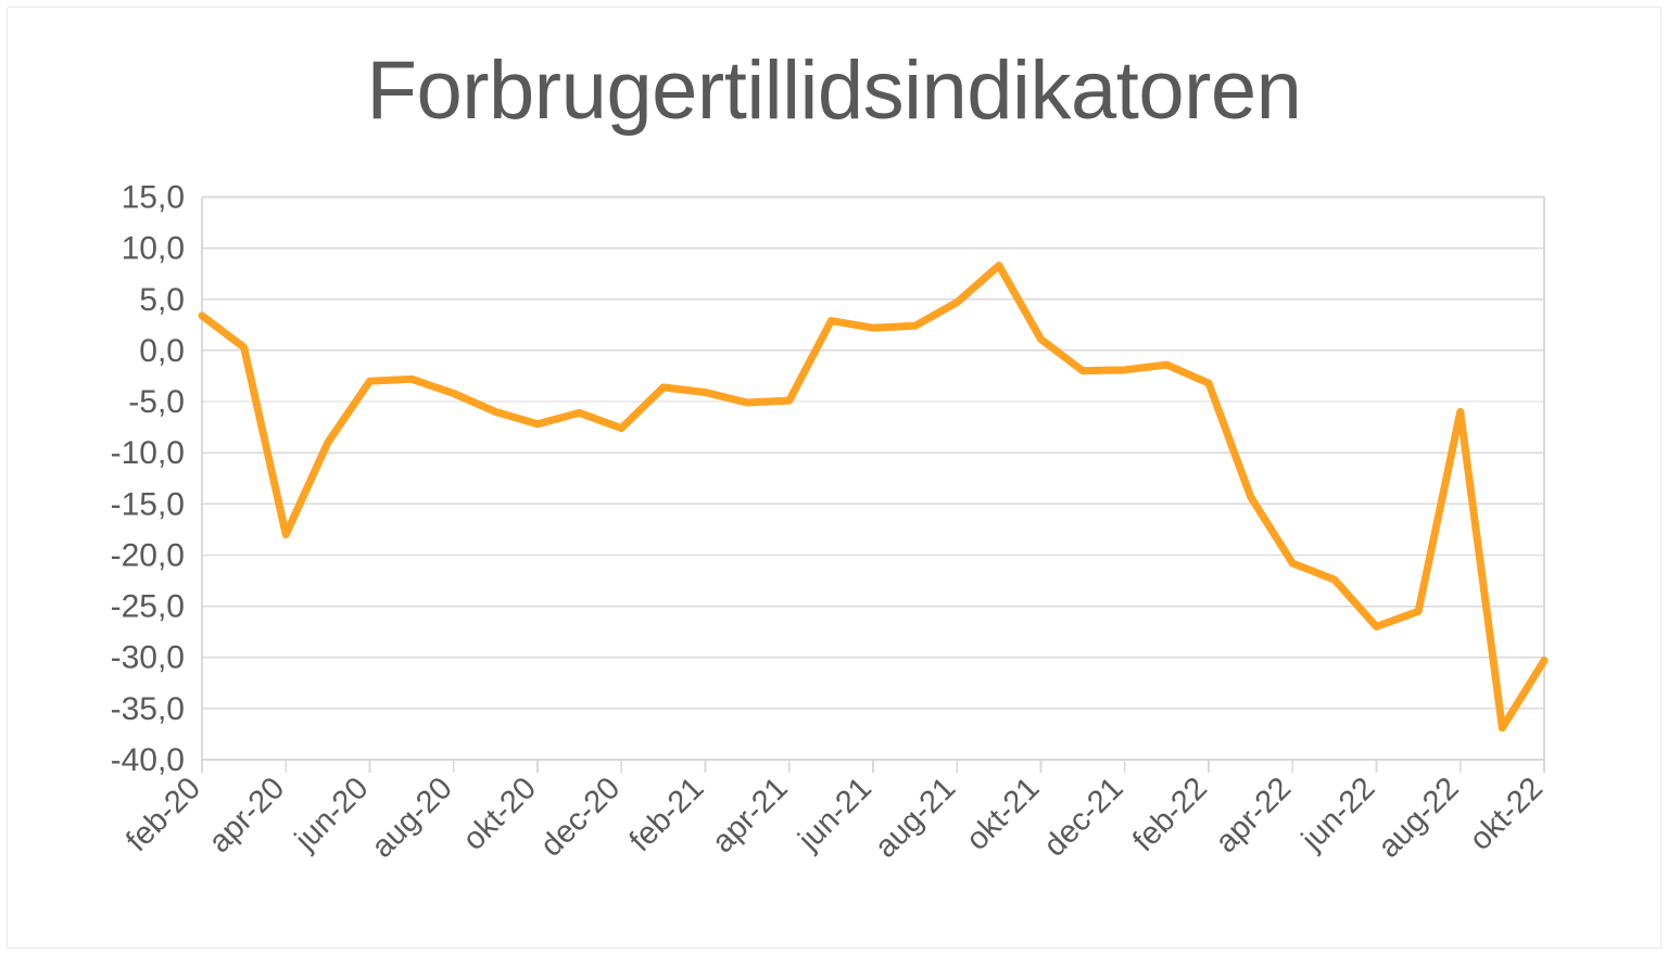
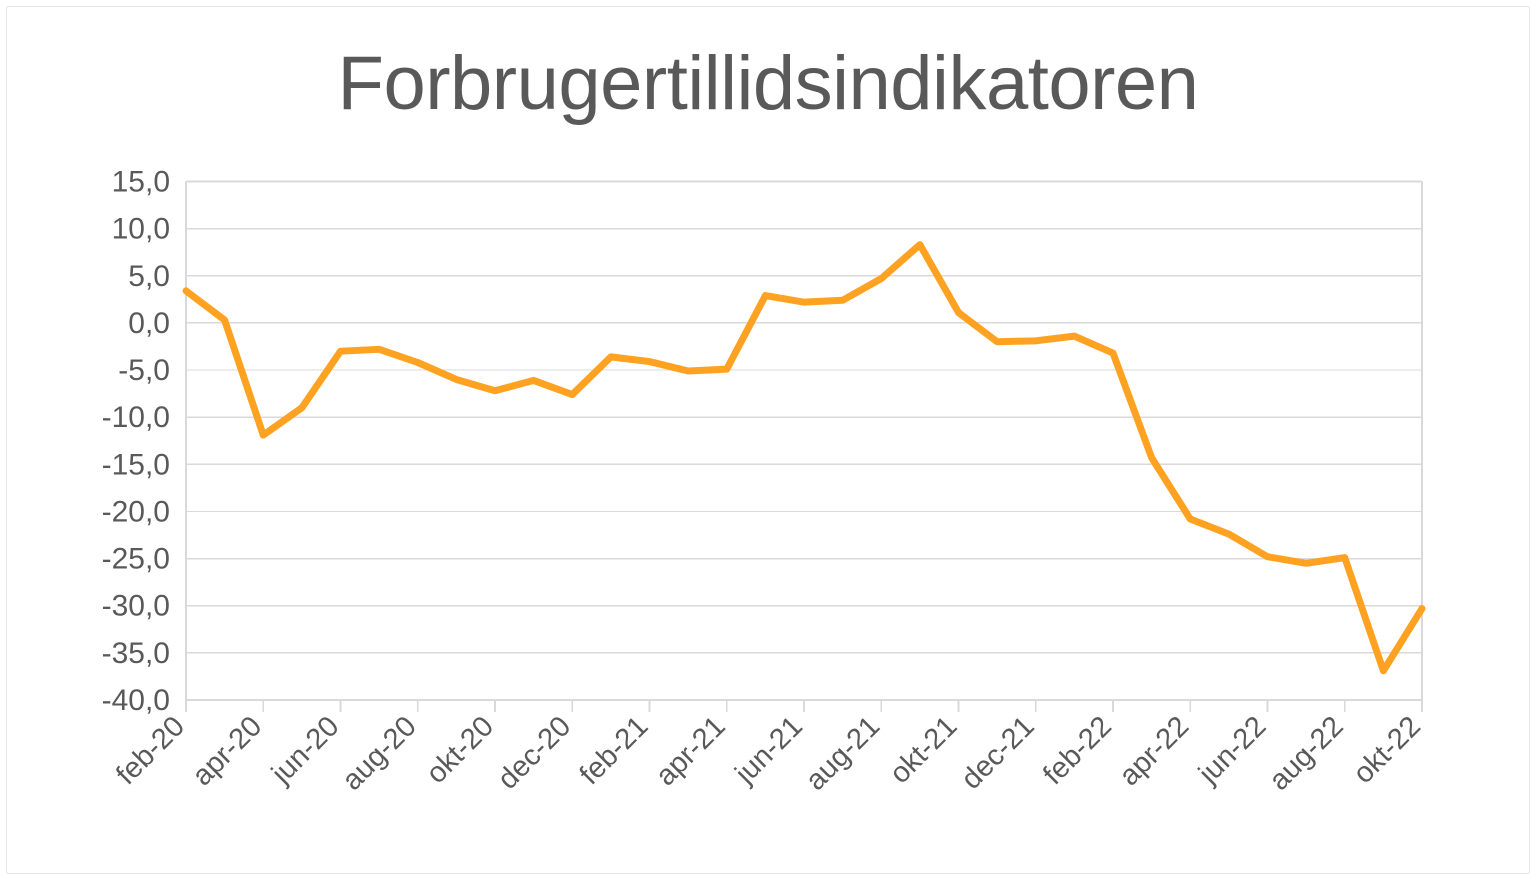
apr-20: -18 -> -12
jun-22: -27 -> -25
aug-22: -6 -> -25
